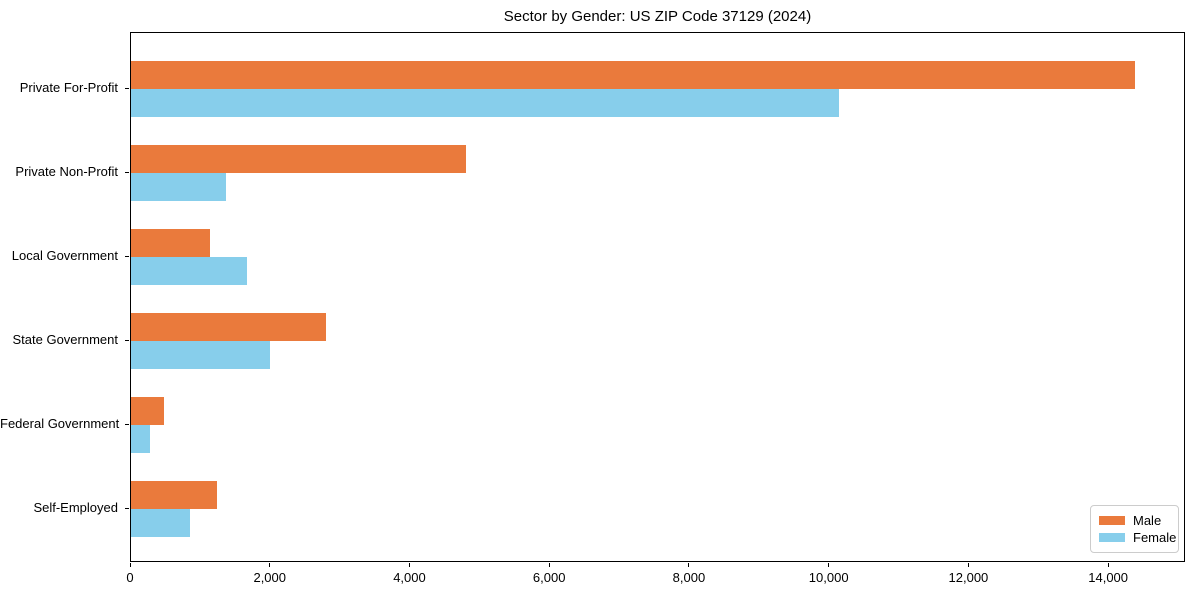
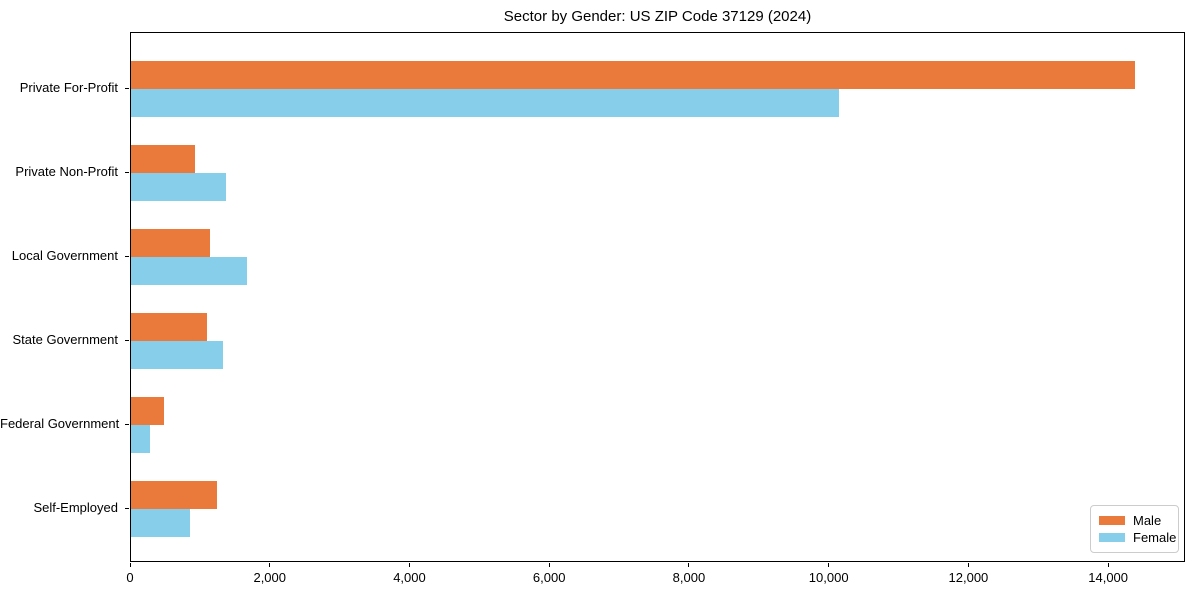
Male/Private Non-Profit: 4800 -> 900
Male/State Government: 2800 -> 1100
Female/State Government: 2000 -> 1300
